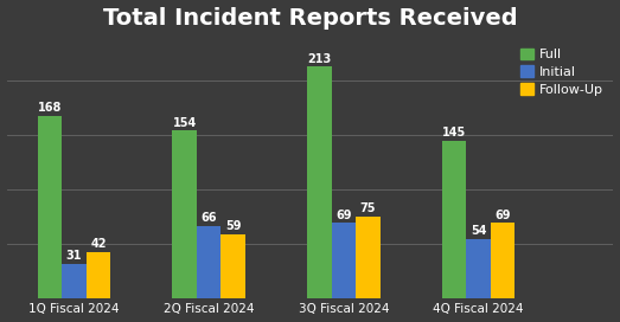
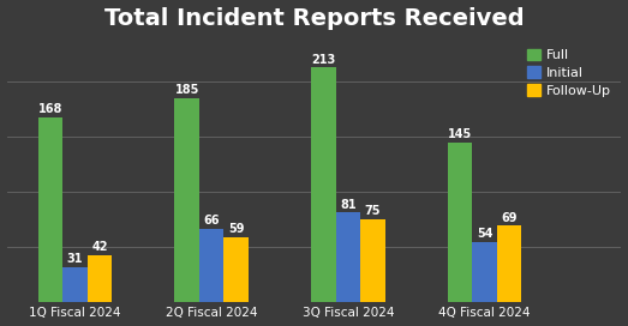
Full/2Q Fiscal 2024: 154 -> 185
Initial/3Q Fiscal 2024: 69 -> 81
